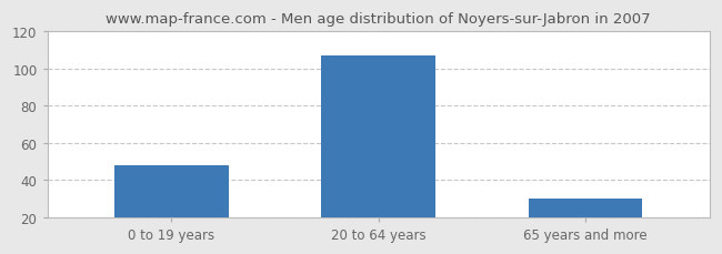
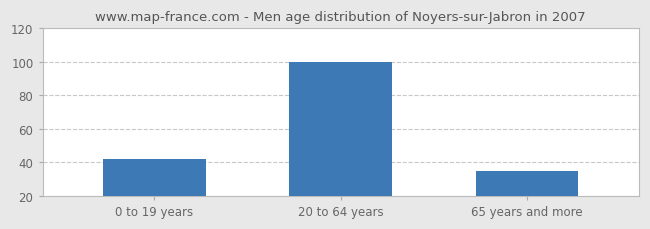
0 to 19 years: 48 -> 42
20 to 64 years: 107 -> 100
65 years and more: 30 -> 35
